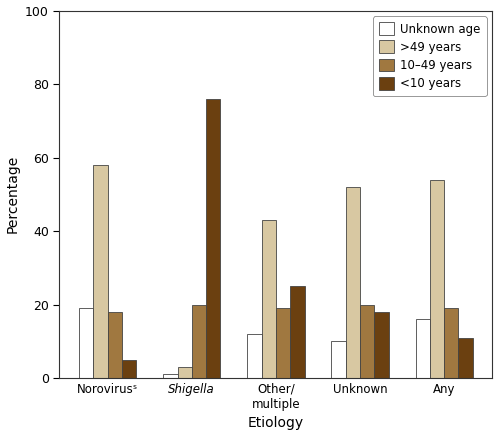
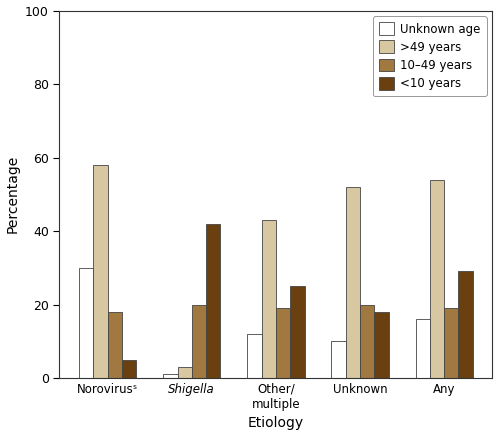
Unknown age/Norovirusˢ: 19 -> 30
<10 years/Shigella: 76 -> 42
<10 years/Any: 11 -> 29
